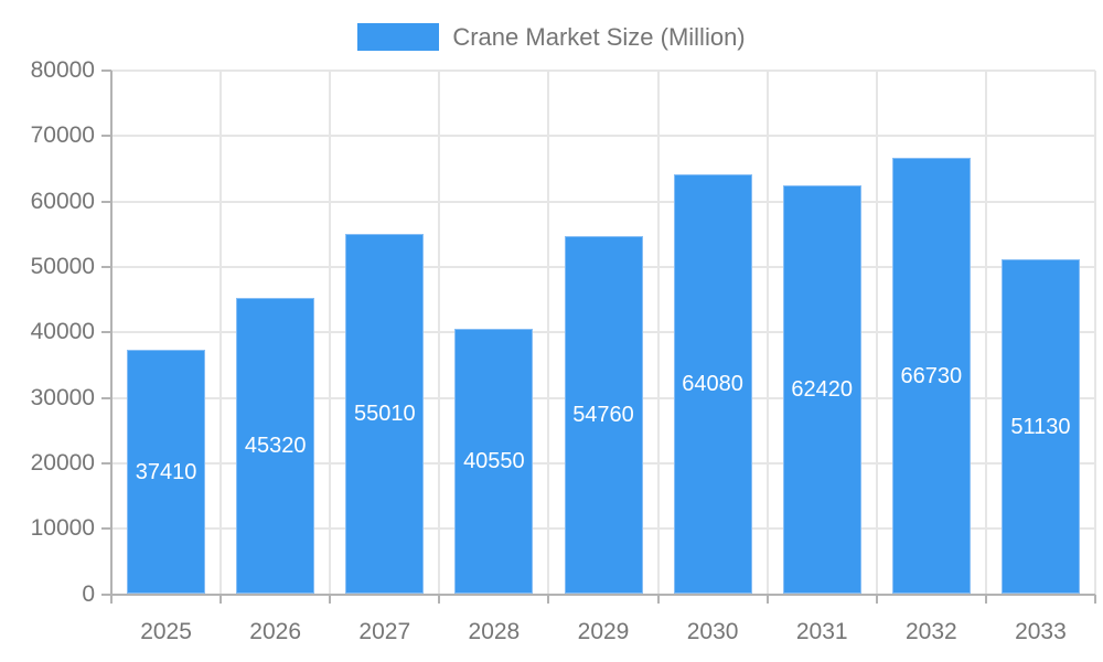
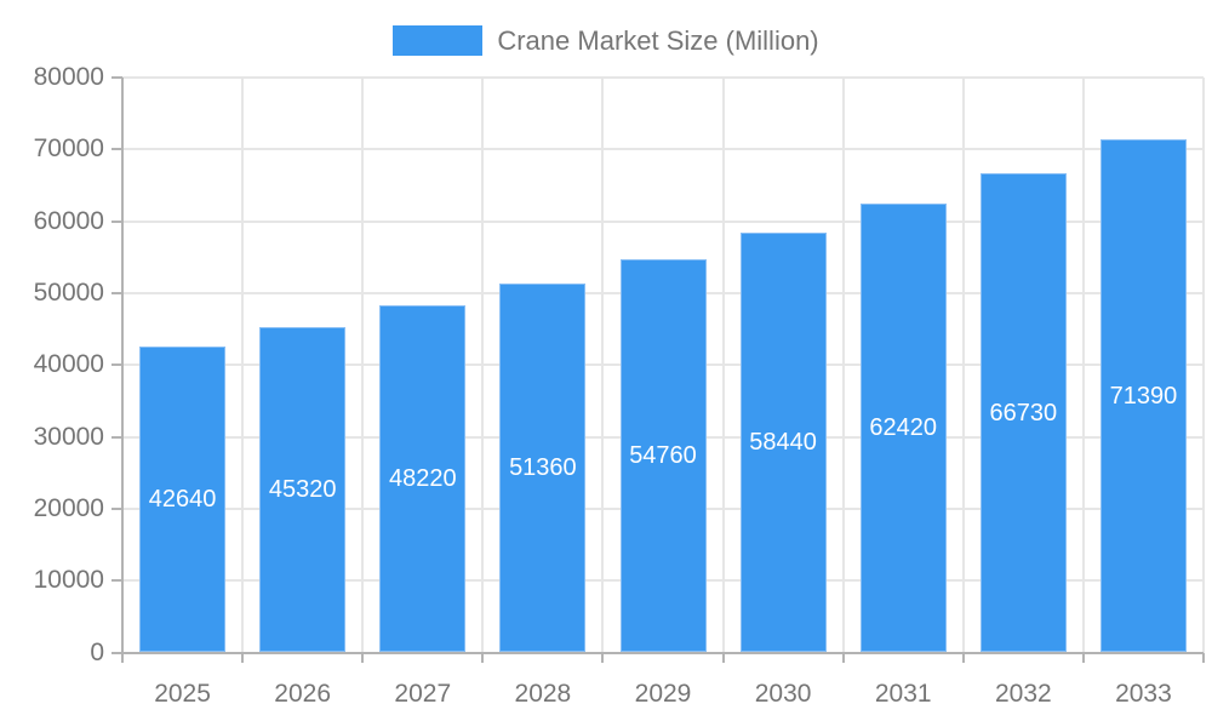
2025: 37410 -> 42640
2027: 55010 -> 48220
2028: 40550 -> 51360
2030: 64080 -> 58440
2033: 51130 -> 71390
